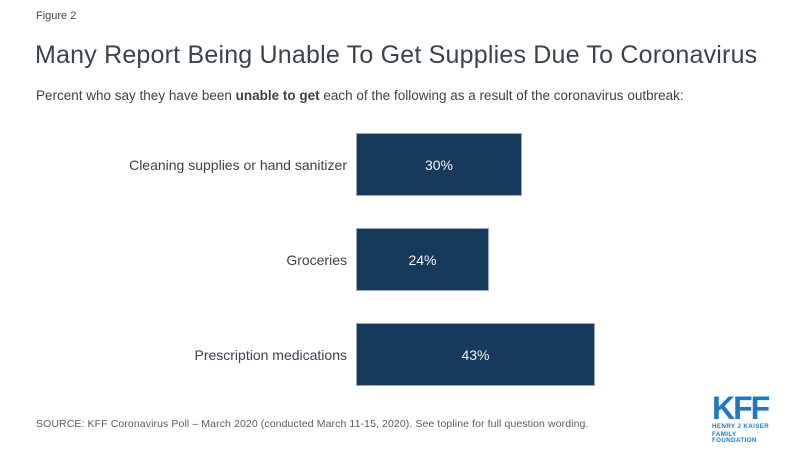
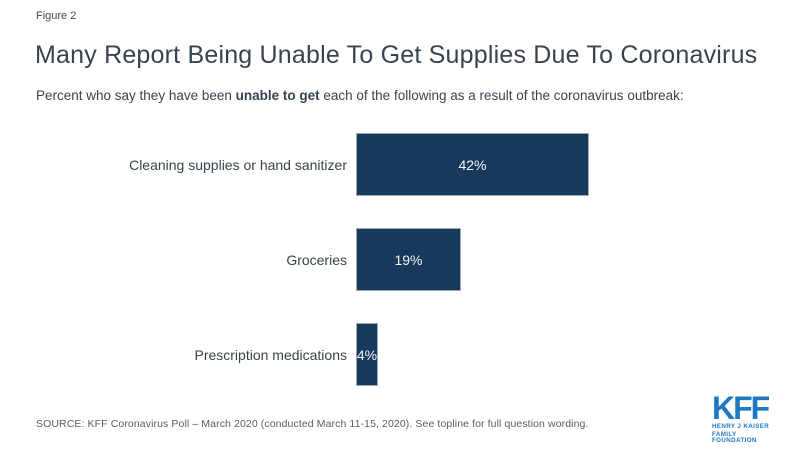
Cleaning supplies or hand sanitizer: 30% -> 42%
Groceries: 24% -> 19%
Prescription medications: 43% -> 4%
